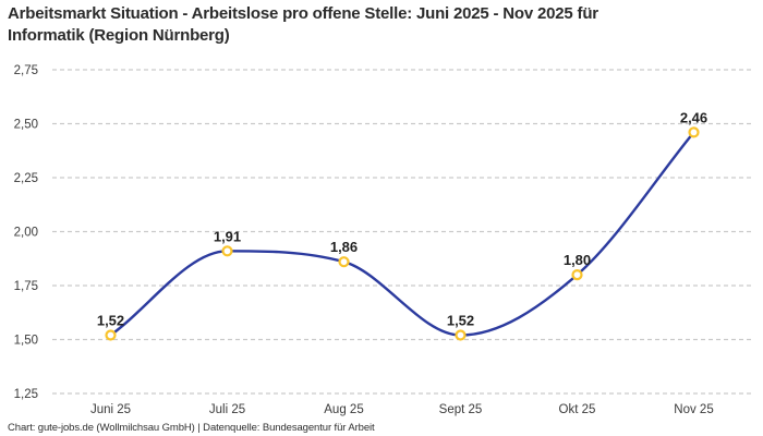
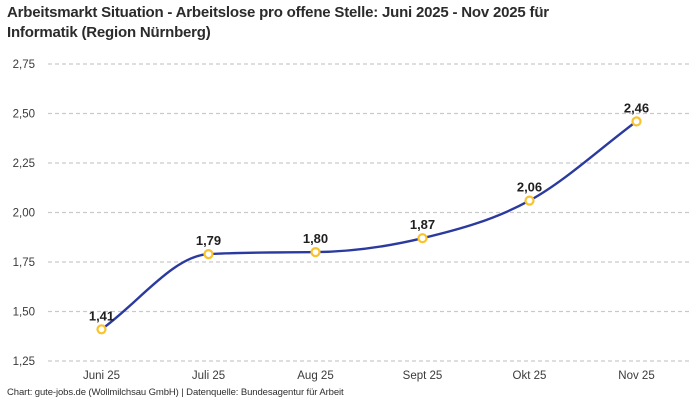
Juni 25: 1,52 -> 1,41
Juli 25: 1,91 -> 1,79
Aug 25: 1,86 -> 1,80
Sept 25: 1,52 -> 1,87
Okt 25: 1,80 -> 2,06
